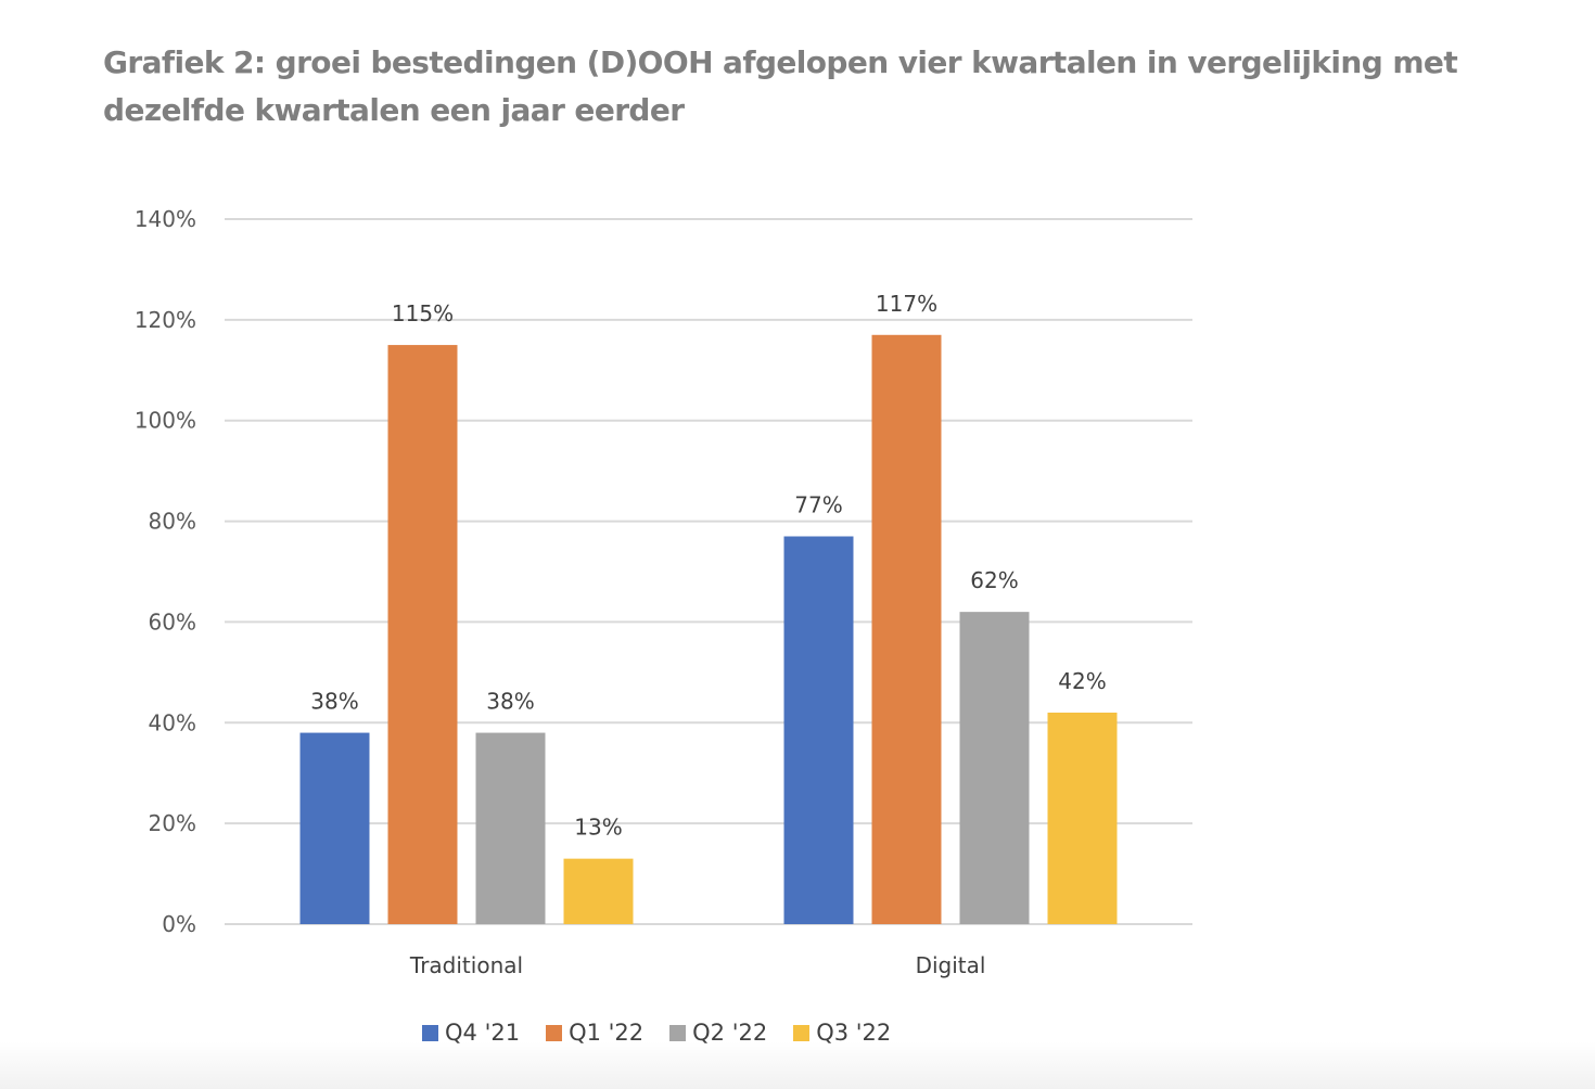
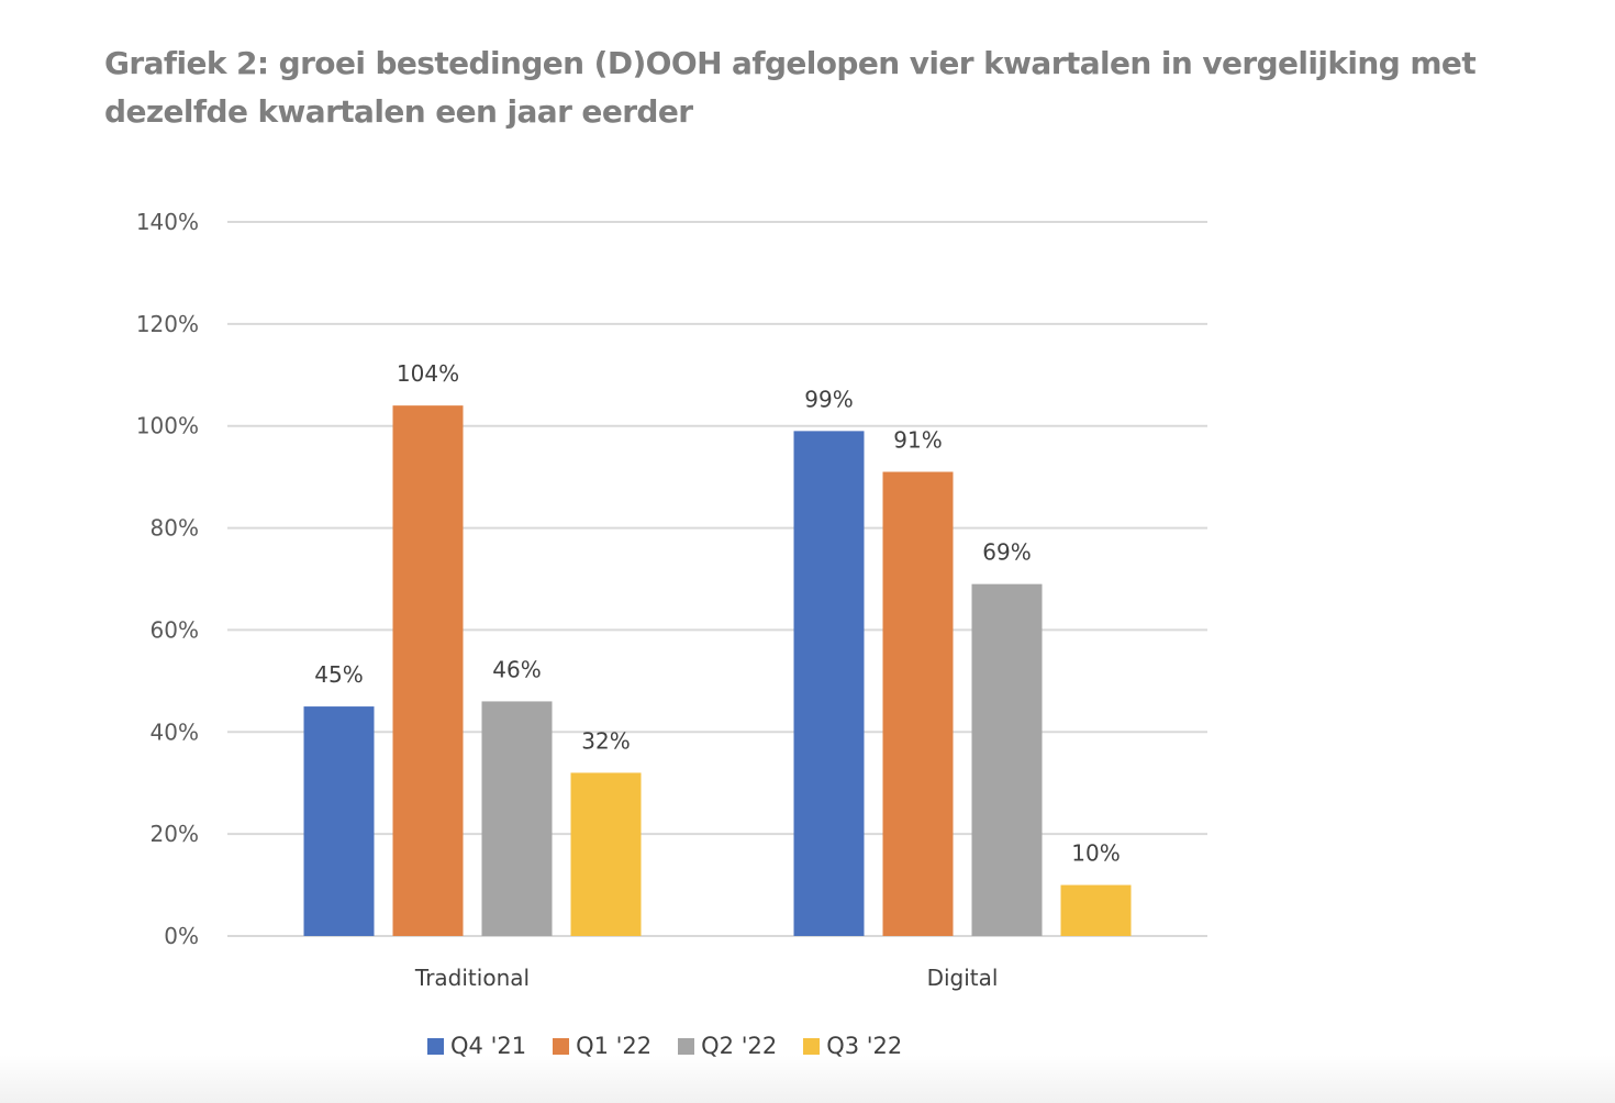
Q4 '21/Traditional: 38% -> 45%
Q1 '22/Traditional: 115% -> 104%
Q2 '22/Traditional: 38% -> 46%
Q3 '22/Traditional: 13% -> 32%
Q4 '21/Digital: 77% -> 99%
Q1 '22/Digital: 117% -> 91%
Q2 '22/Digital: 62% -> 69%
Q3 '22/Digital: 42% -> 10%
